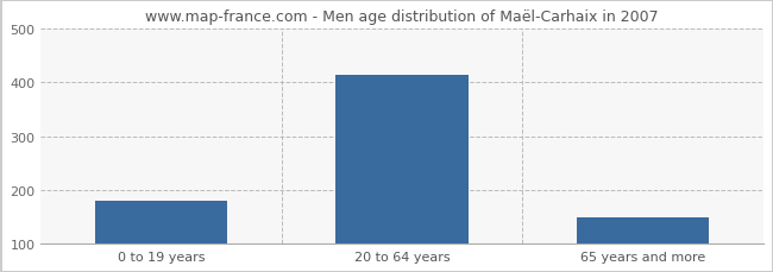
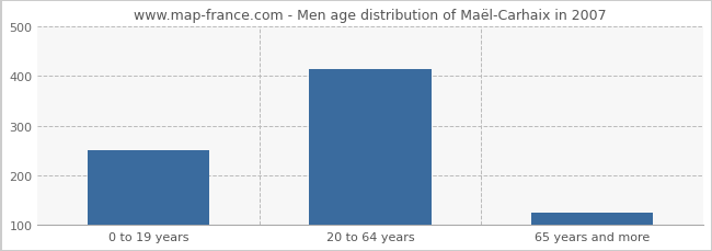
0 to 19 years: 180 -> 250
65 years and more: 148 -> 125
